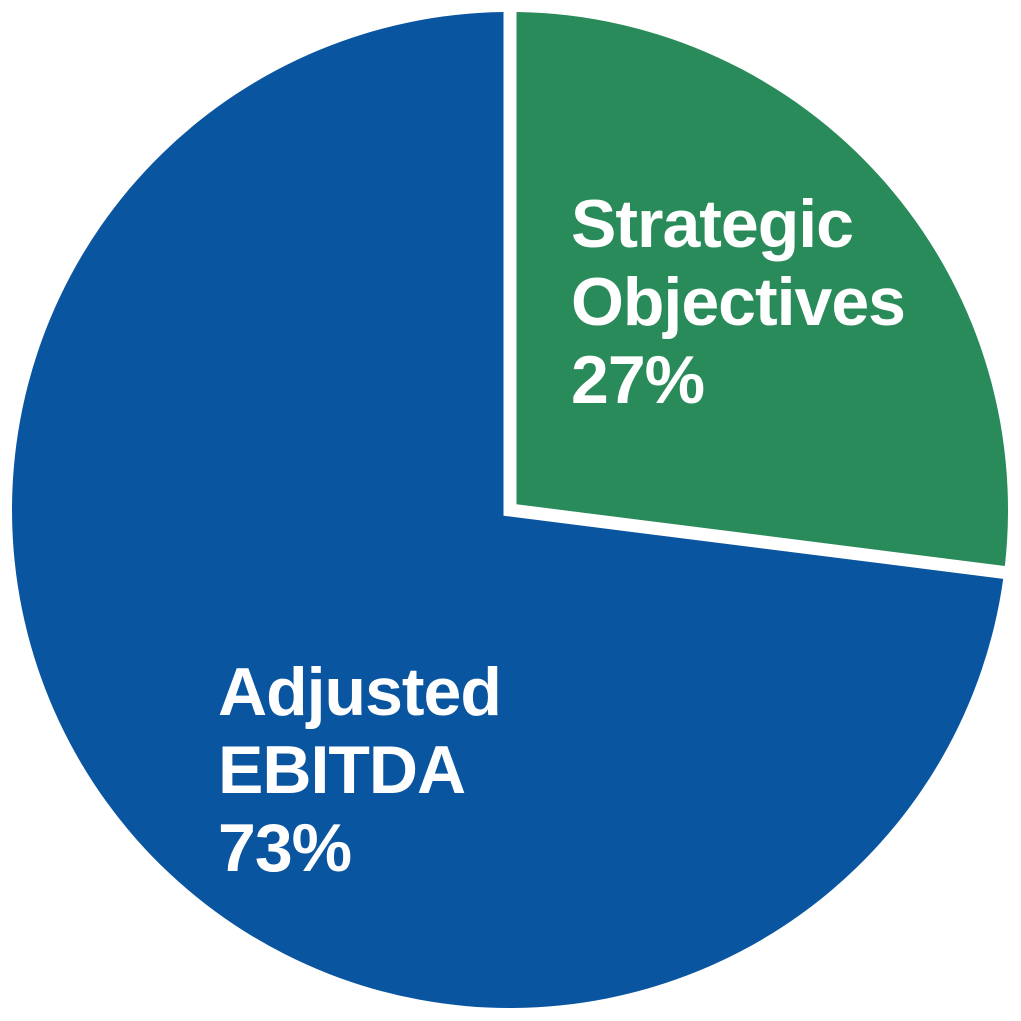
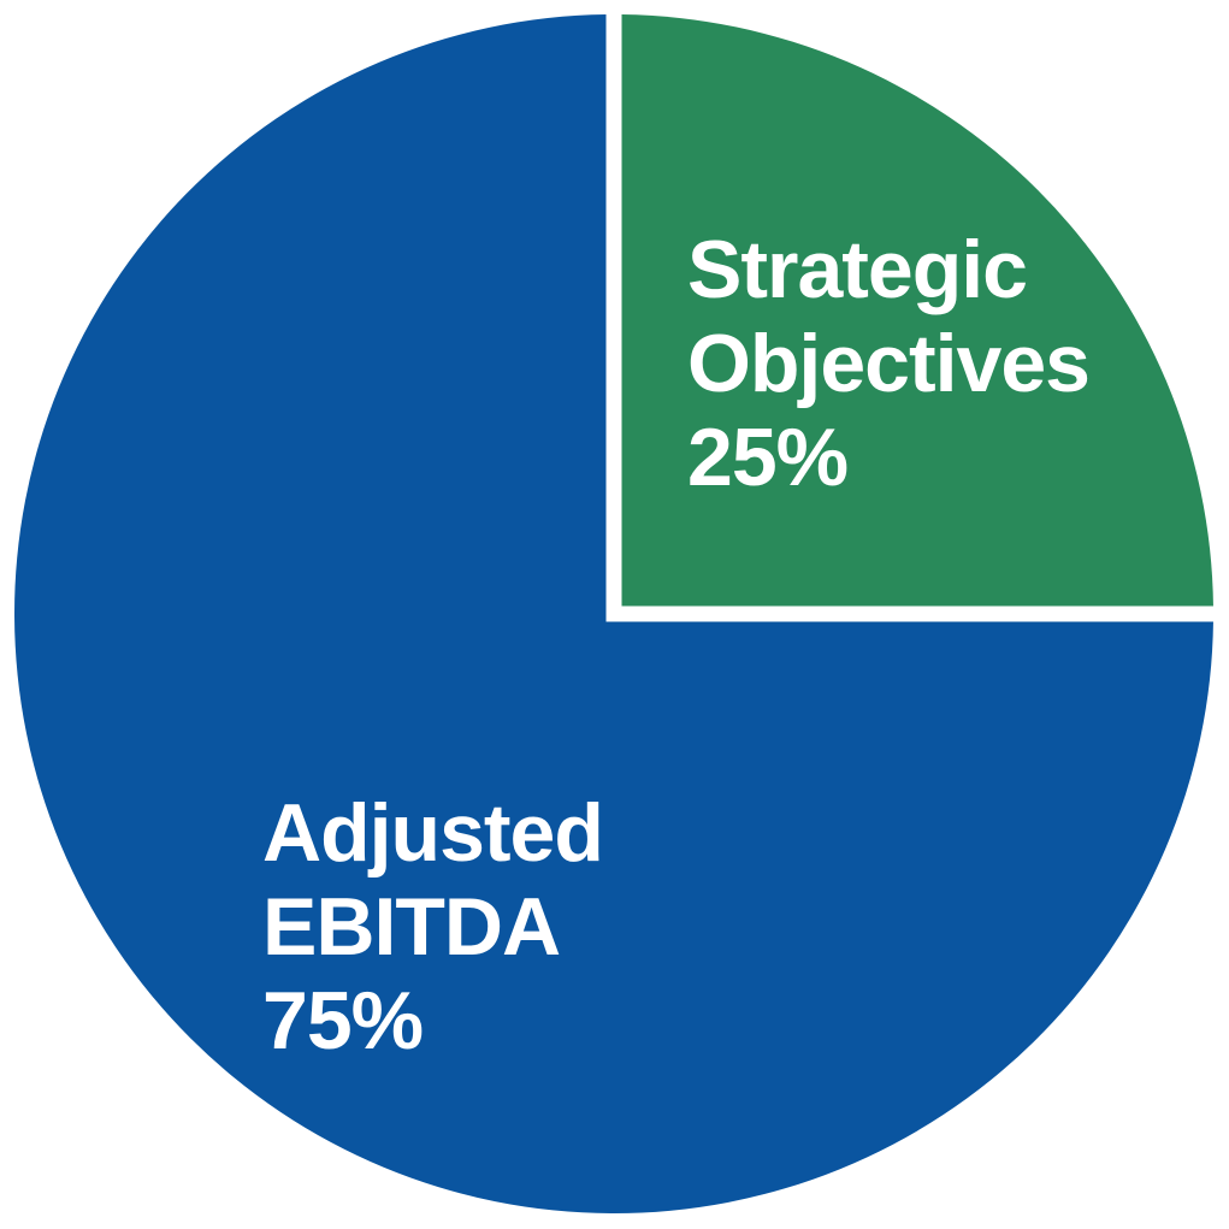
Strategic Objectives: 27% -> 25%
Adjusted EBITDA: 73% -> 75%
